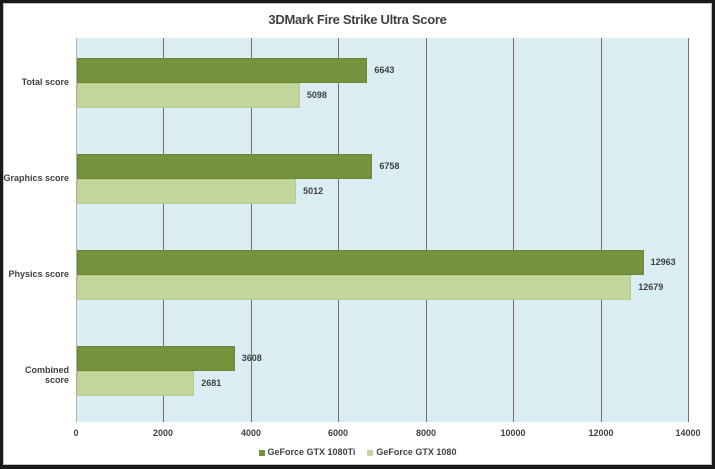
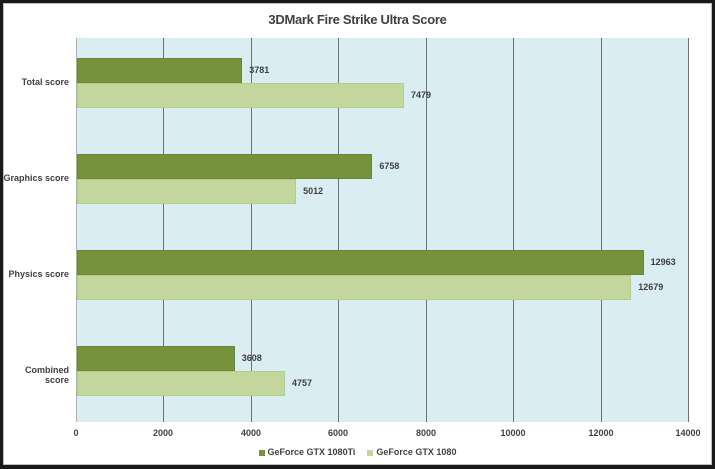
GeForce GTX 1080Ti/Total score: 6643 -> 3781
GeForce GTX 1080/Total score: 5098 -> 7479
GeForce GTX 1080/Combined score: 2681 -> 4757
